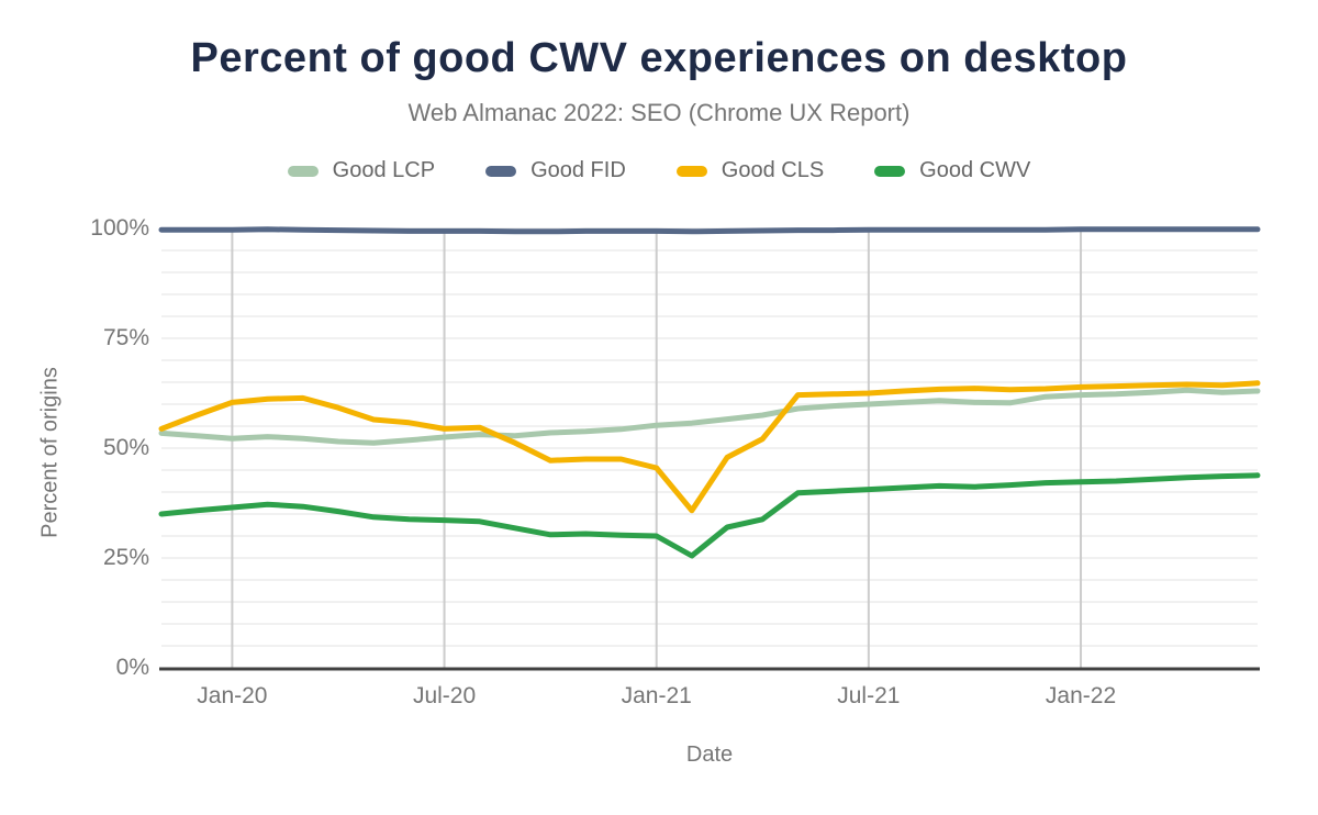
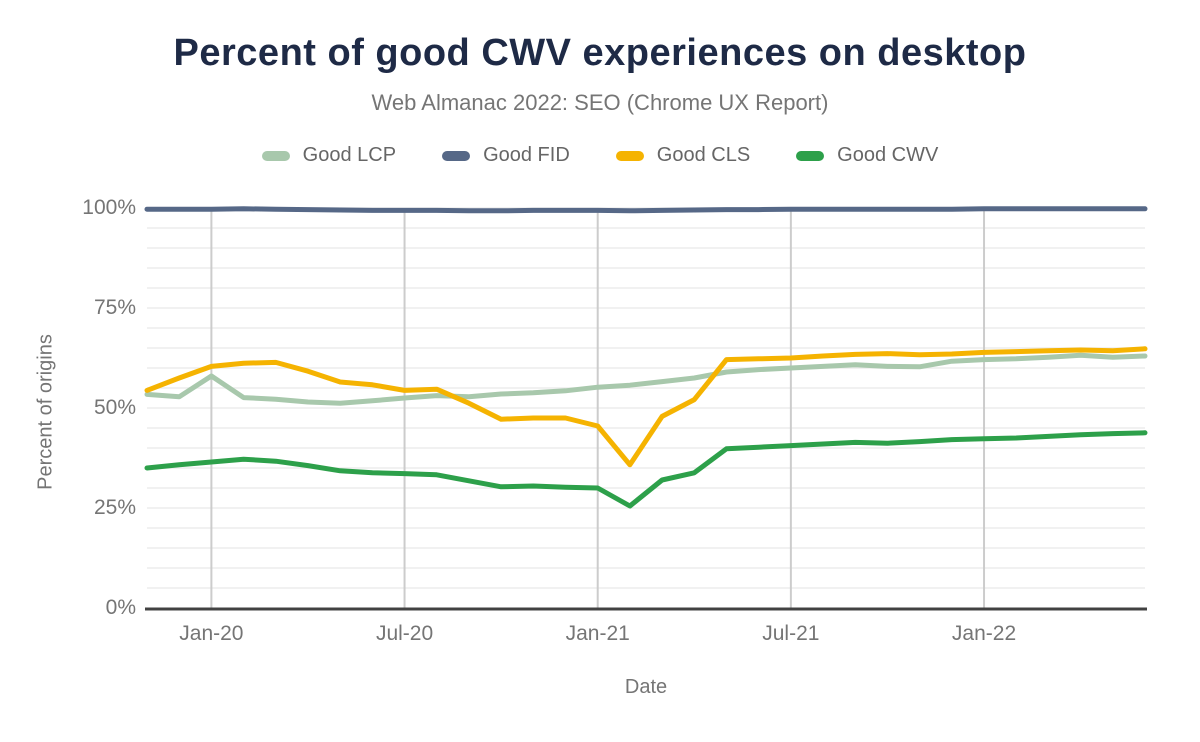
Good LCP/Jan-20: 52% -> 58%
